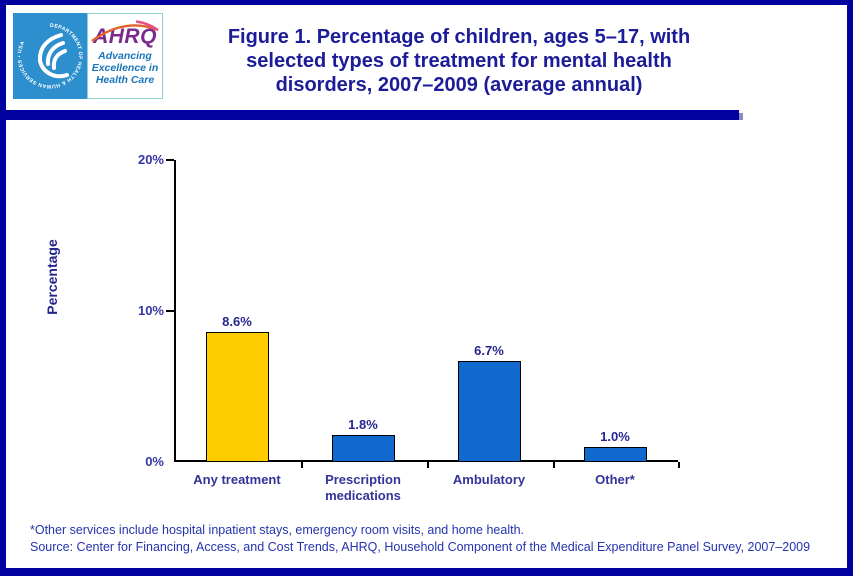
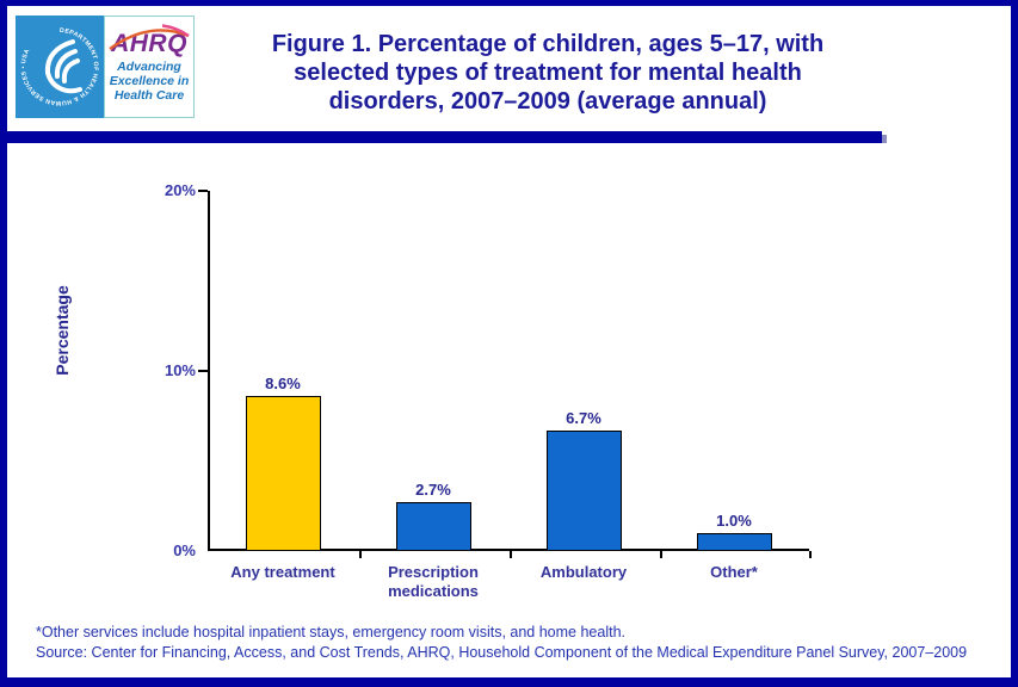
Prescription medications: 1.8% -> 2.7%
